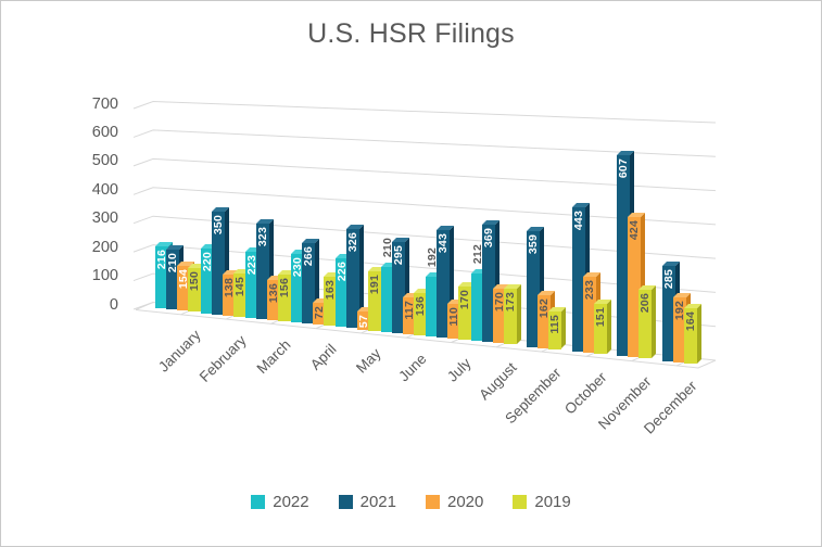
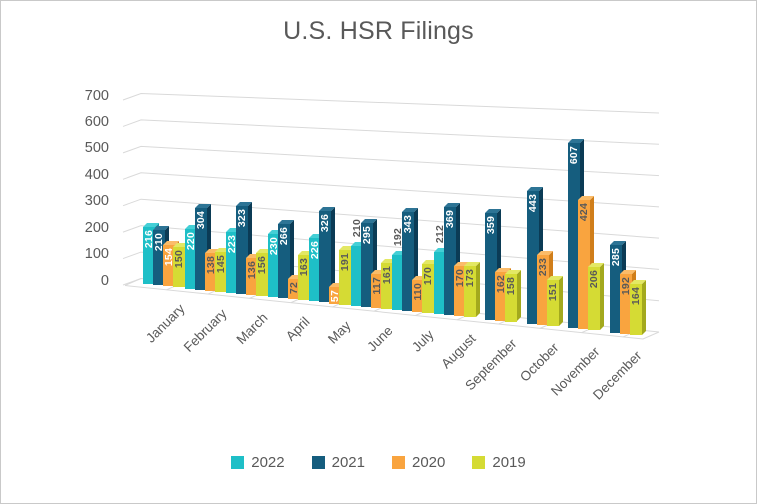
2021/February: 350 -> 304
2019/June: 136 -> 161
2019/September: 115 -> 158
